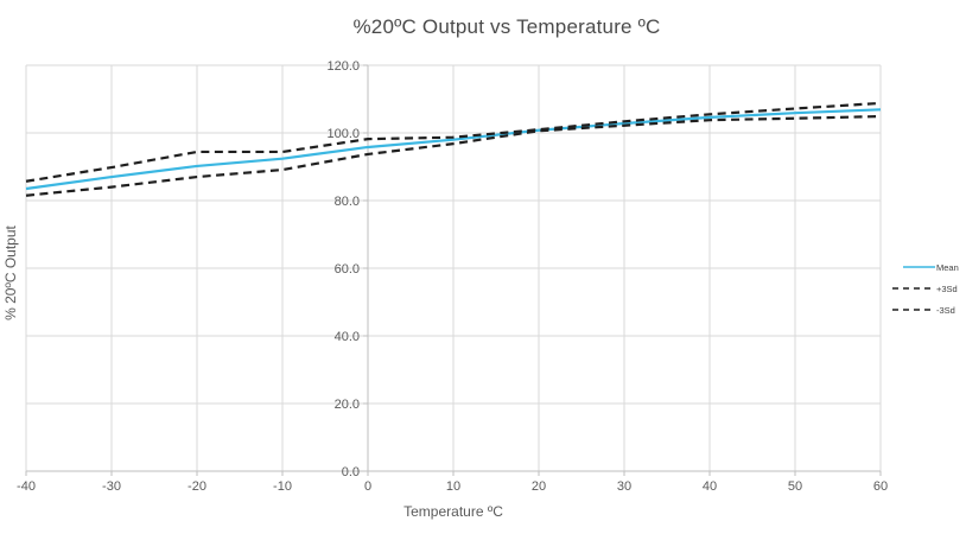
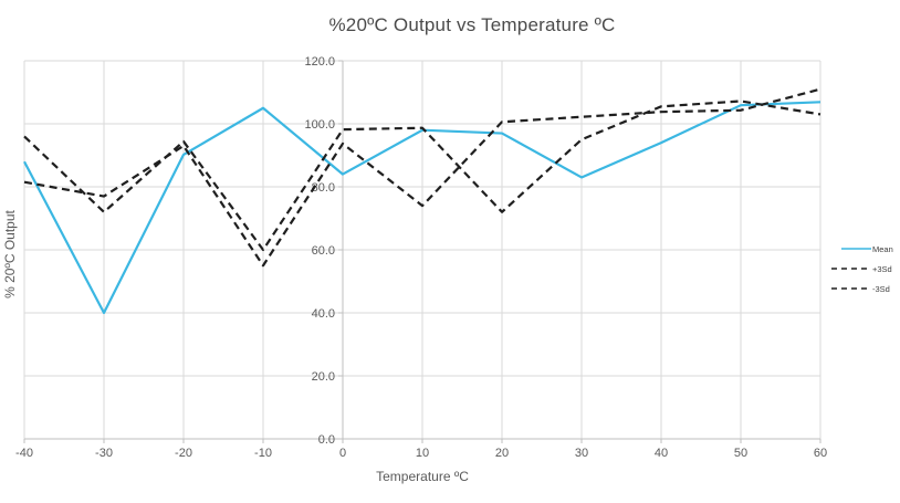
Mean/-40: 84 -> 88
+3Sd/-40: 86 -> 96
Mean/-30: 87 -> 40
+3Sd/-30: 90 -> 72
-3Sd/-30: 84 -> 77
-3Sd/-20: 87 -> 93
Mean/-10: 92 -> 105
+3Sd/-10: 94 -> 60
-3Sd/-10: 89 -> 55
Mean/0: 96 -> 84
-3Sd/10: 97 -> 74
Mean/20: 101 -> 97
+3Sd/20: 101 -> 72
Mean/30: 103 -> 83
+3Sd/30: 103 -> 95
Mean/40: 105 -> 94
+3Sd/60: 109 -> 103
-3Sd/60: 105 -> 111
